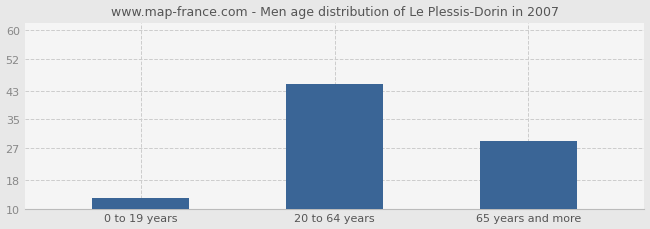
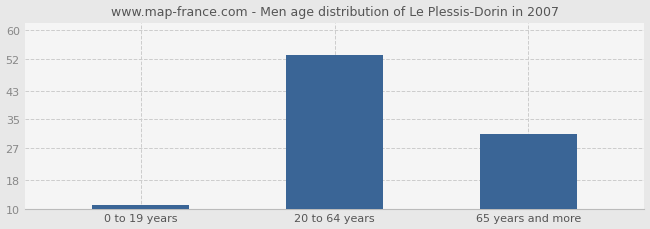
0 to 19 years: 13 -> 11
20 to 64 years: 45 -> 53
65 years and more: 29 -> 31
